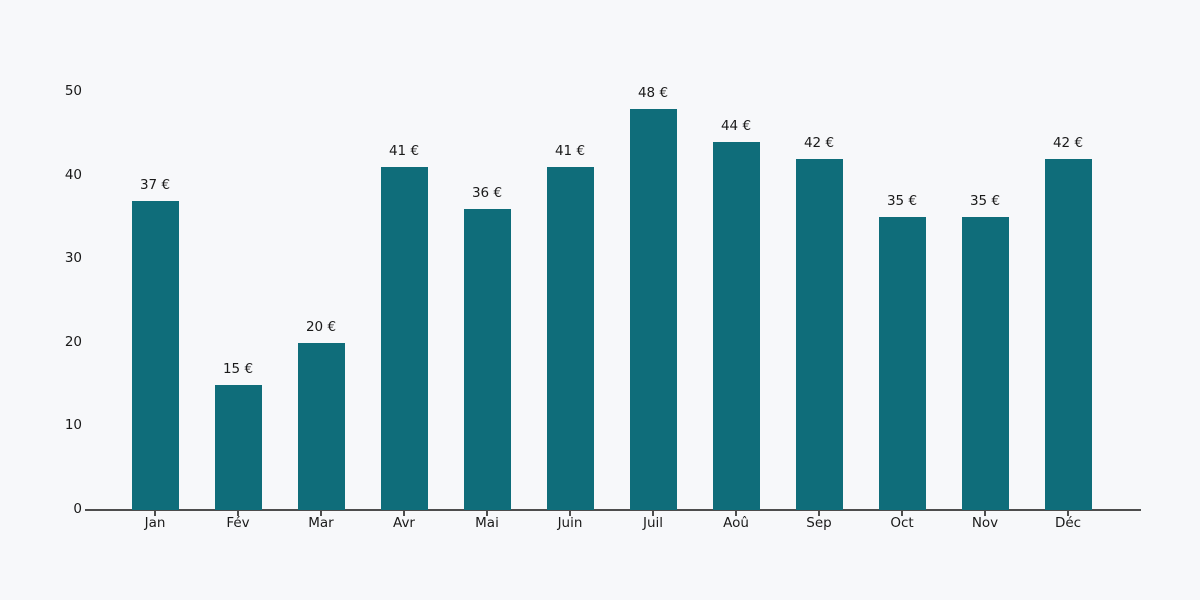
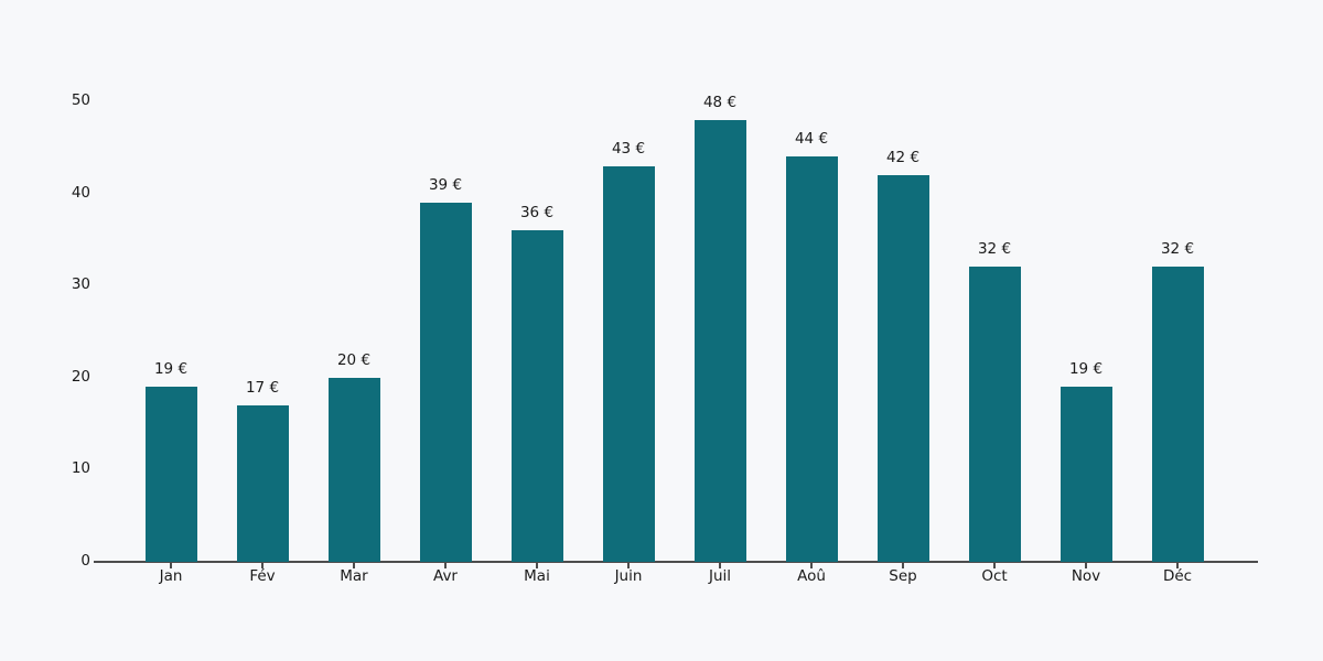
Jan: 37 -> 19
Fév: 15 -> 17
Avr: 41 -> 39
Juin: 41 -> 43
Oct: 35 -> 32
Nov: 35 -> 19
Déc: 42 -> 32
